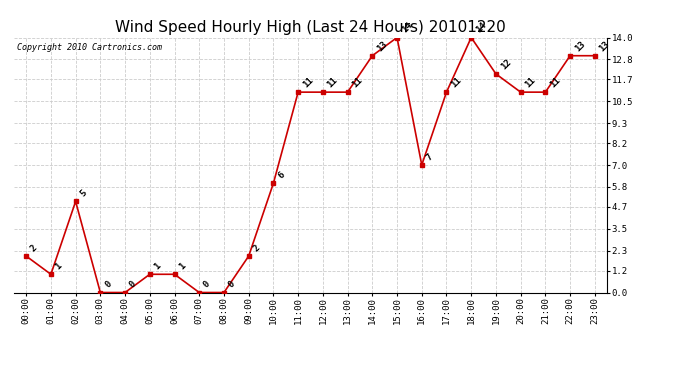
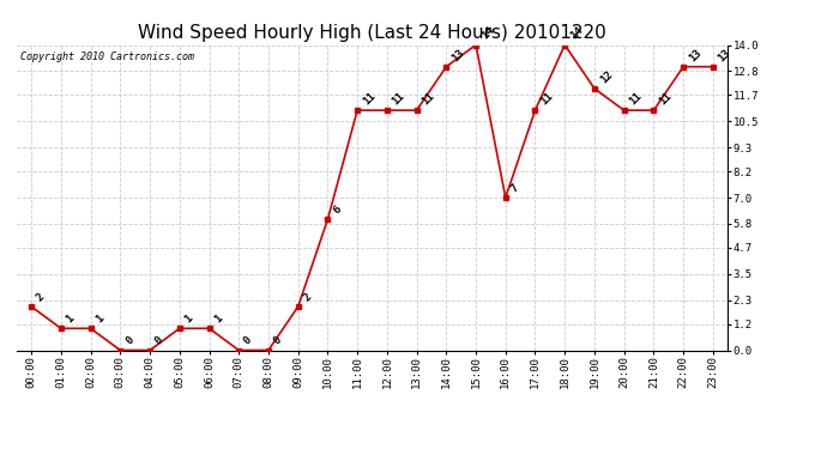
02:00: 5 -> 1
